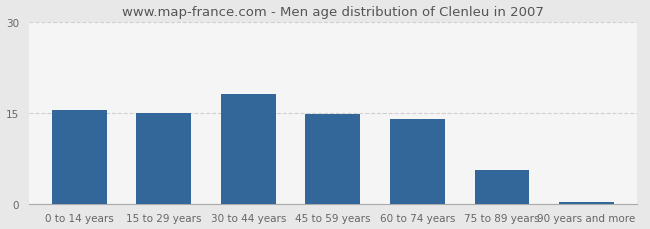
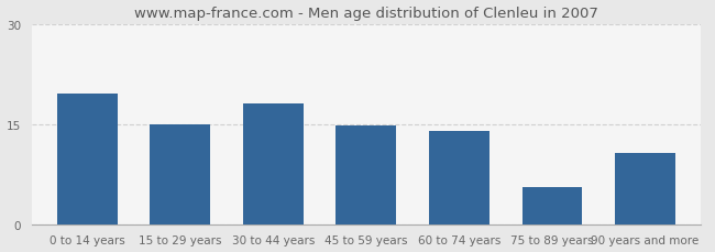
0 to 14 years: 15.5 -> 19.6
90 years and more: 0.3 -> 10.6
